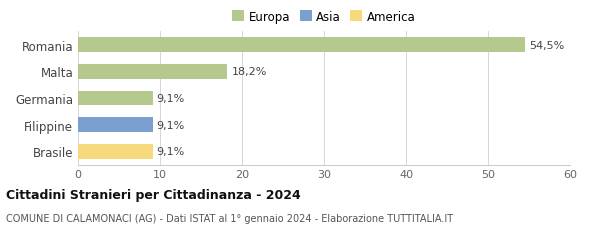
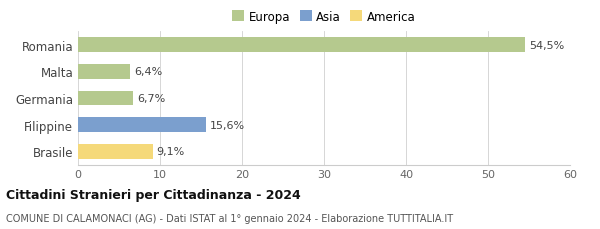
Malta: 18,2% -> 6,4%
Germania: 9,1% -> 6,7%
Filippine: 9,1% -> 15,6%
